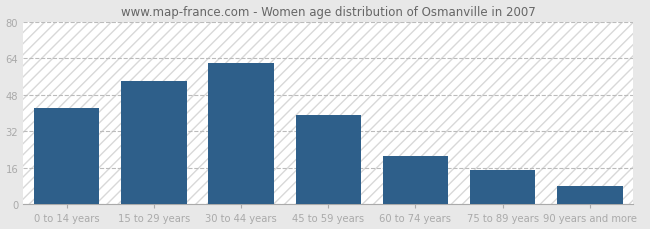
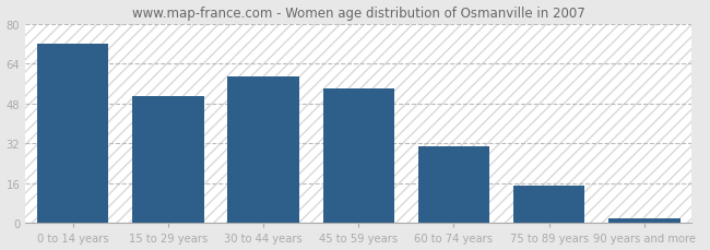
0 to 14 years: 42 -> 72
15 to 29 years: 54 -> 51
30 to 44 years: 62 -> 59
45 to 59 years: 39 -> 54
60 to 74 years: 21 -> 31
90 years and more: 8 -> 2
